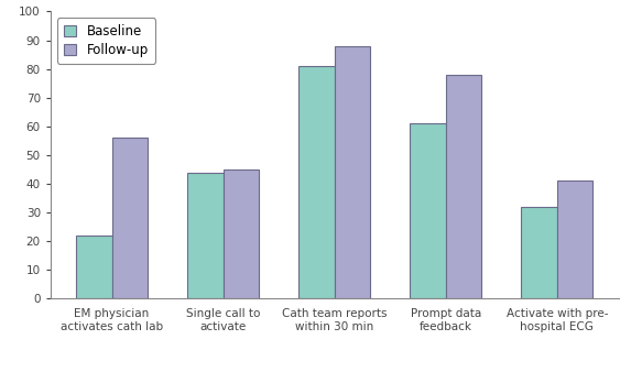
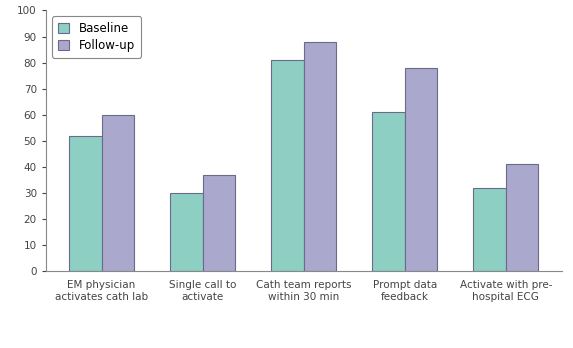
Baseline/EM physician activates cath lab: 22 -> 52
Follow-up/EM physician activates cath lab: 56 -> 60
Baseline/Single call to activate: 44 -> 30
Follow-up/Single call to activate: 45 -> 37
